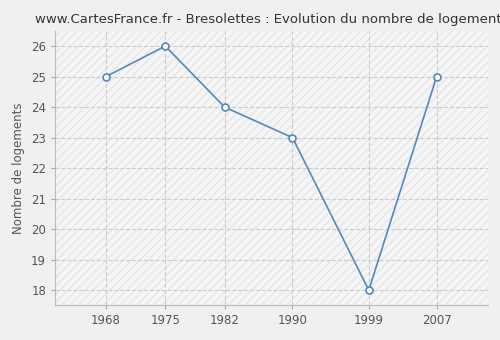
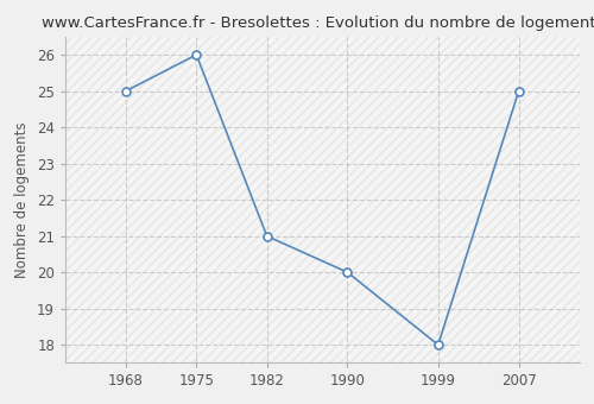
1982: 24 -> 21
1990: 23 -> 20
